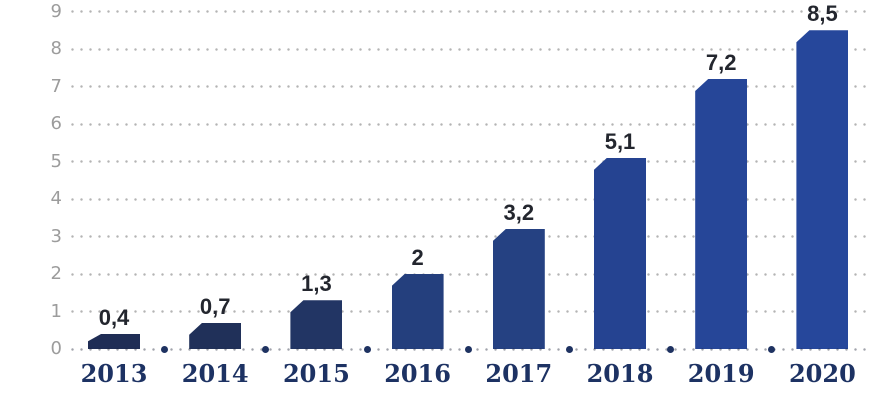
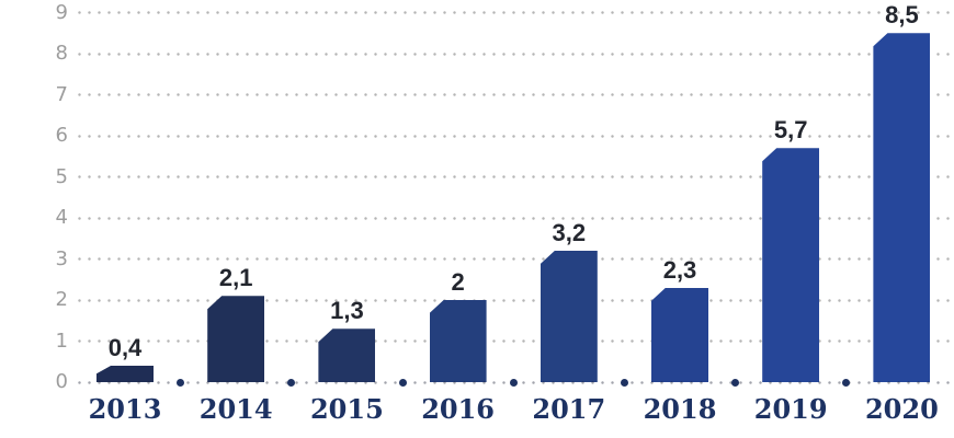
2014: 0,7 -> 2,1
2018: 5,1 -> 2,3
2019: 7,2 -> 5,7
